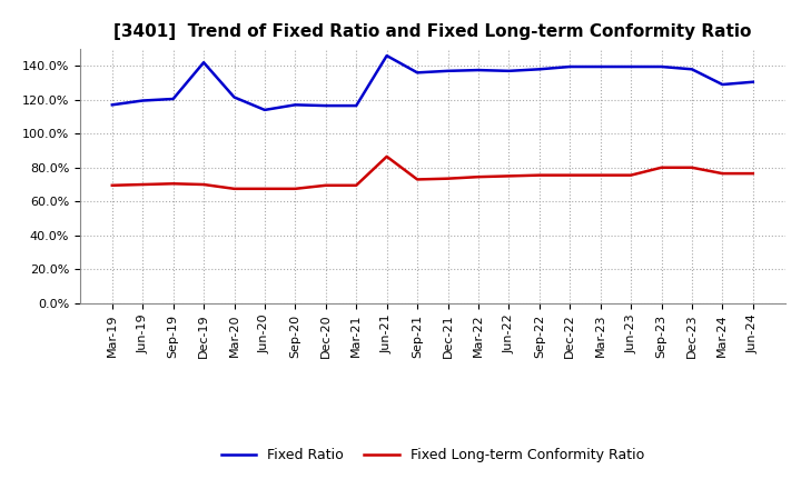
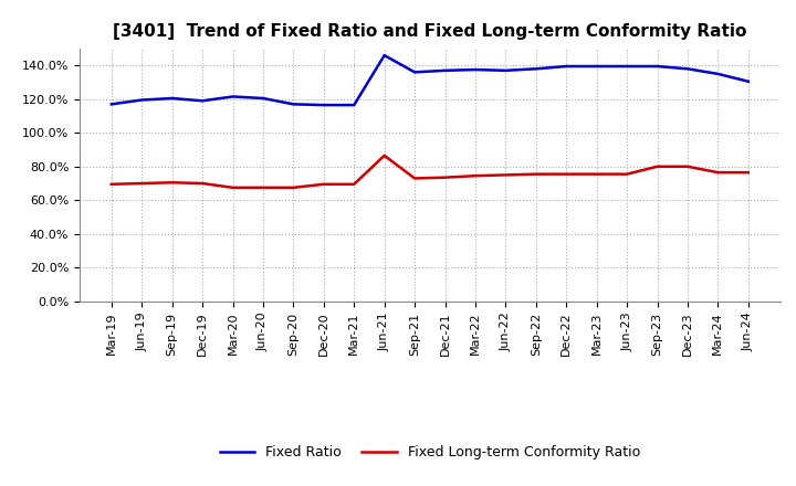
Fixed Ratio/Dec-19: 142% -> 119%
Fixed Ratio/Jun-20: 114% -> 120%
Fixed Ratio/Mar-24: 129% -> 135%
